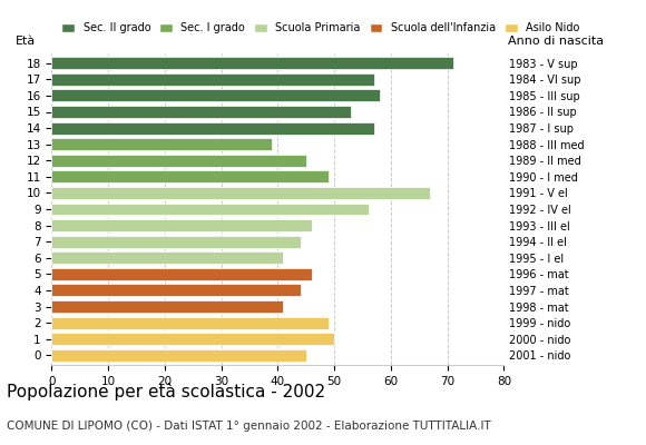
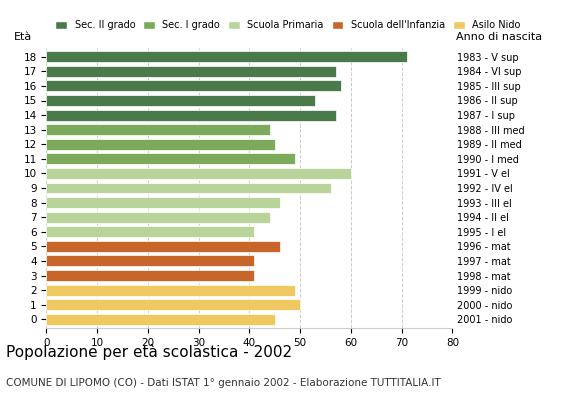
13: 39 -> 44
10: 67 -> 60
4: 44 -> 41
